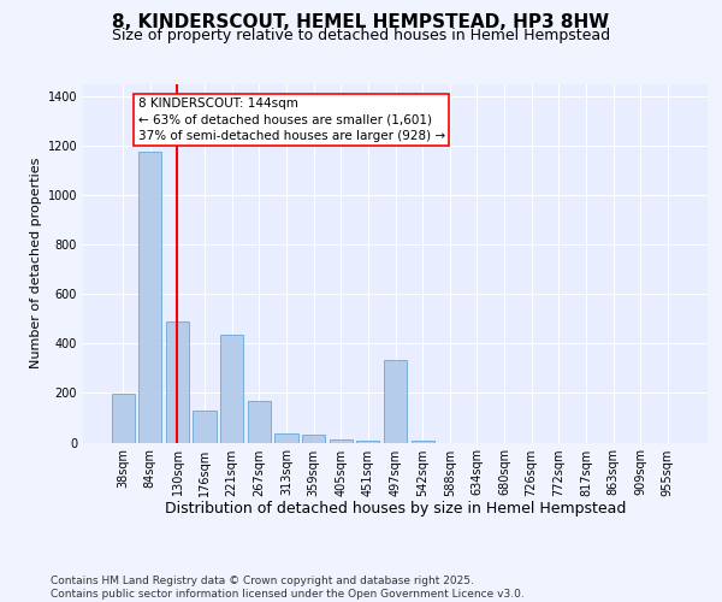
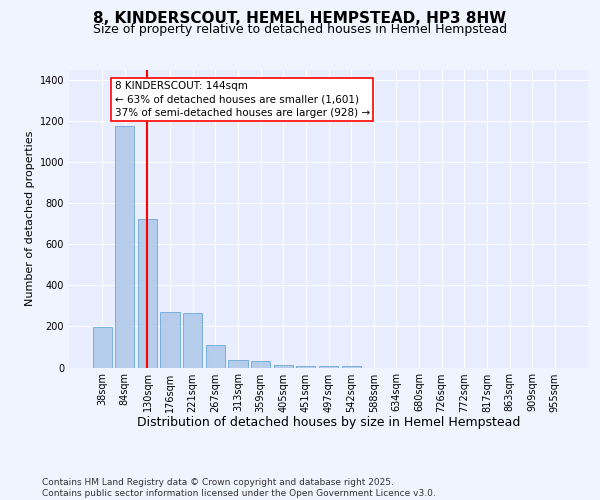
130sqm: 490 -> 725
176sqm: 130 -> 270
221sqm: 435 -> 265
267sqm: 170 -> 110
497sqm: 335 -> 5
